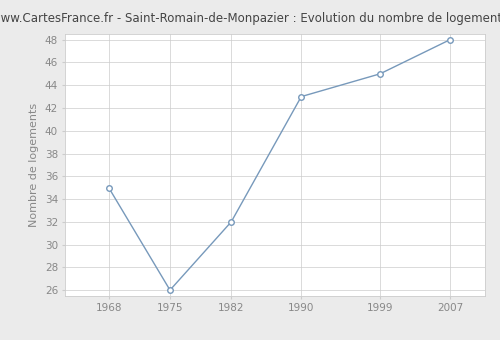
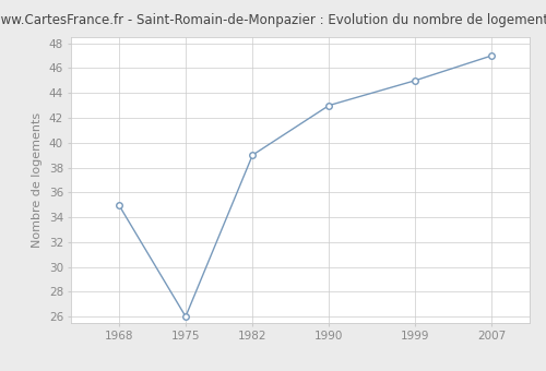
1982: 32 -> 39
2007: 48 -> 47
